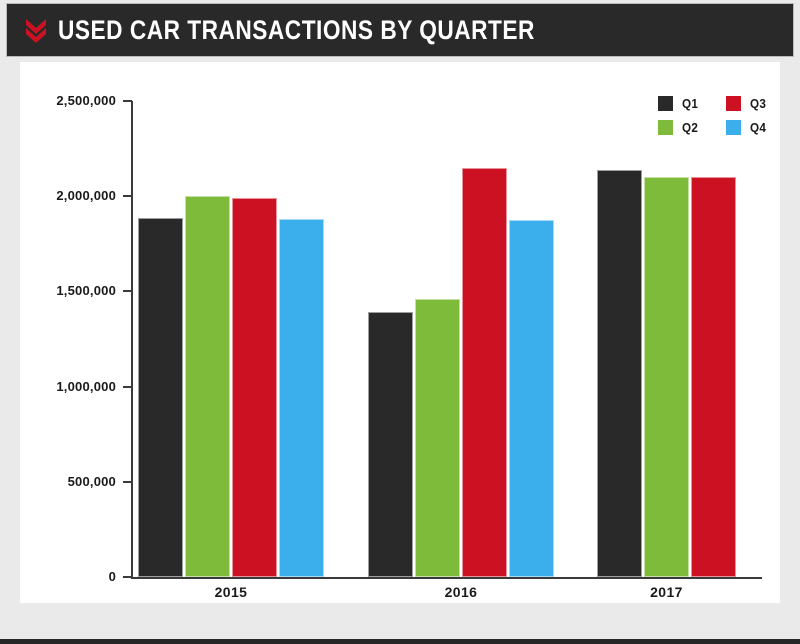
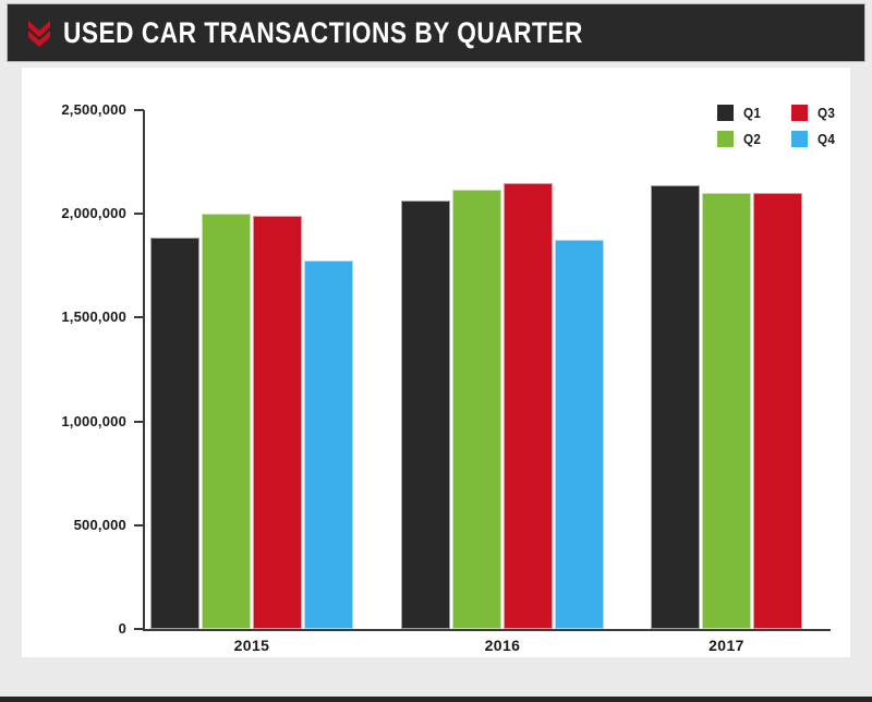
Q4/2015: 1880000 -> 1780000
Q1/2016: 1390000 -> 2060000
Q2/2016: 1460000 -> 2120000
